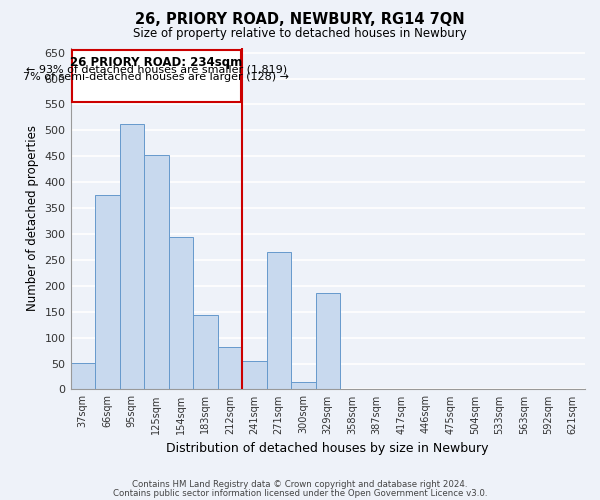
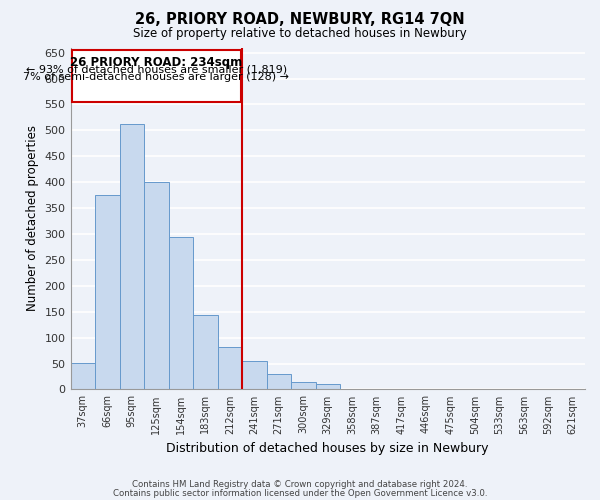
125sqm: 452 -> 400
271sqm: 266 -> 30
329sqm: 186 -> 10
